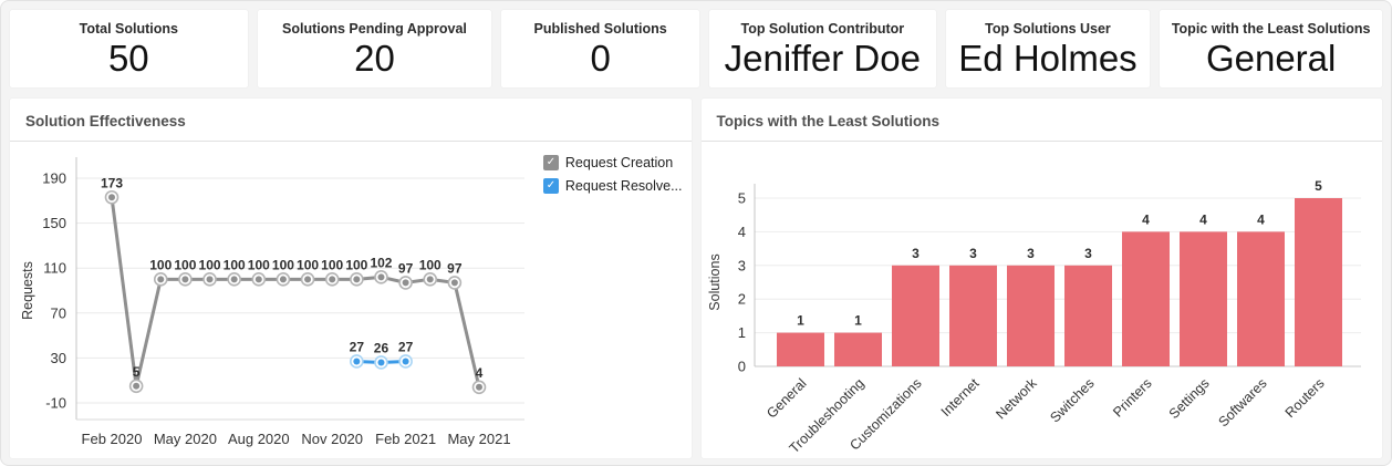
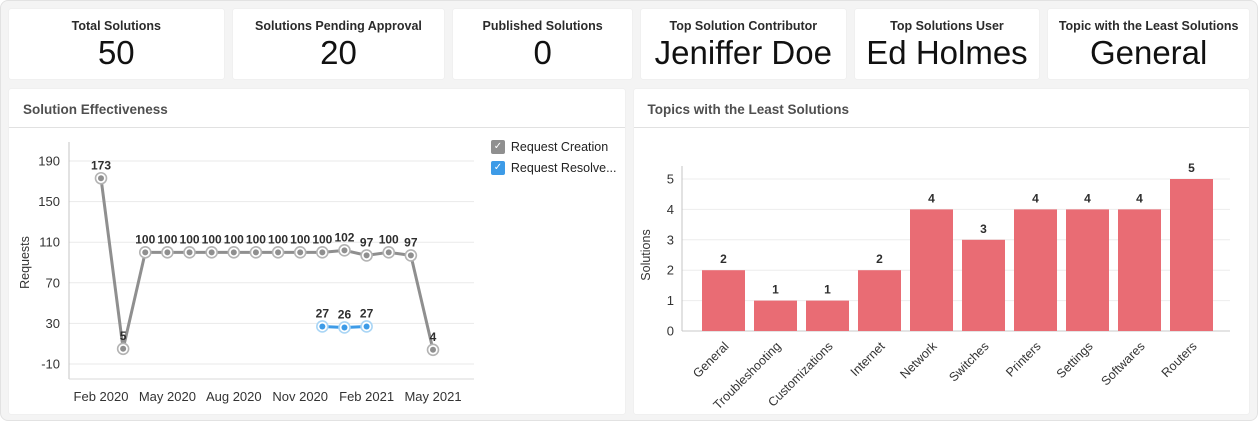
Topics with the Least Solutions/General: 1 -> 2
Topics with the Least Solutions/Customizations: 3 -> 1
Topics with the Least Solutions/Internet: 3 -> 2
Topics with the Least Solutions/Network: 3 -> 4
